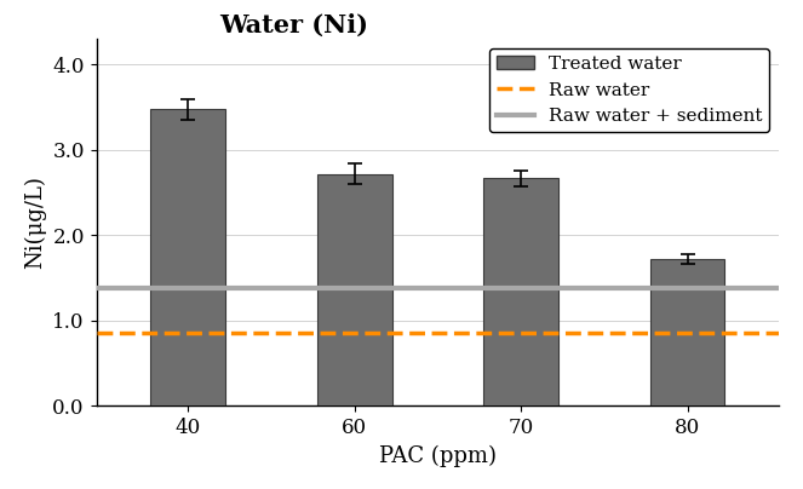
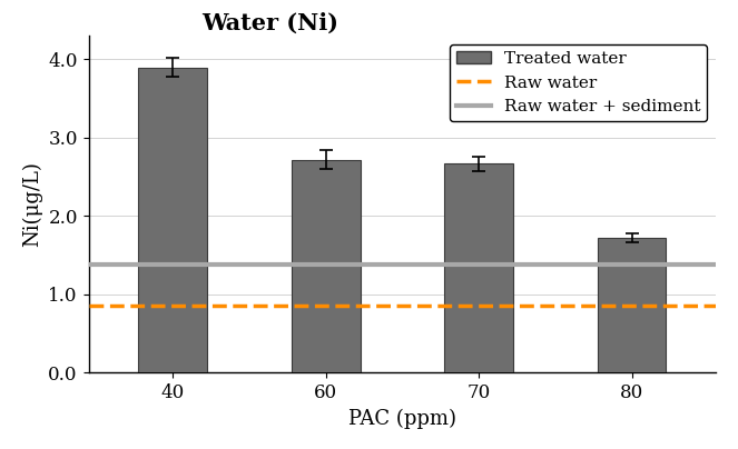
40: 3.48 -> 3.90
